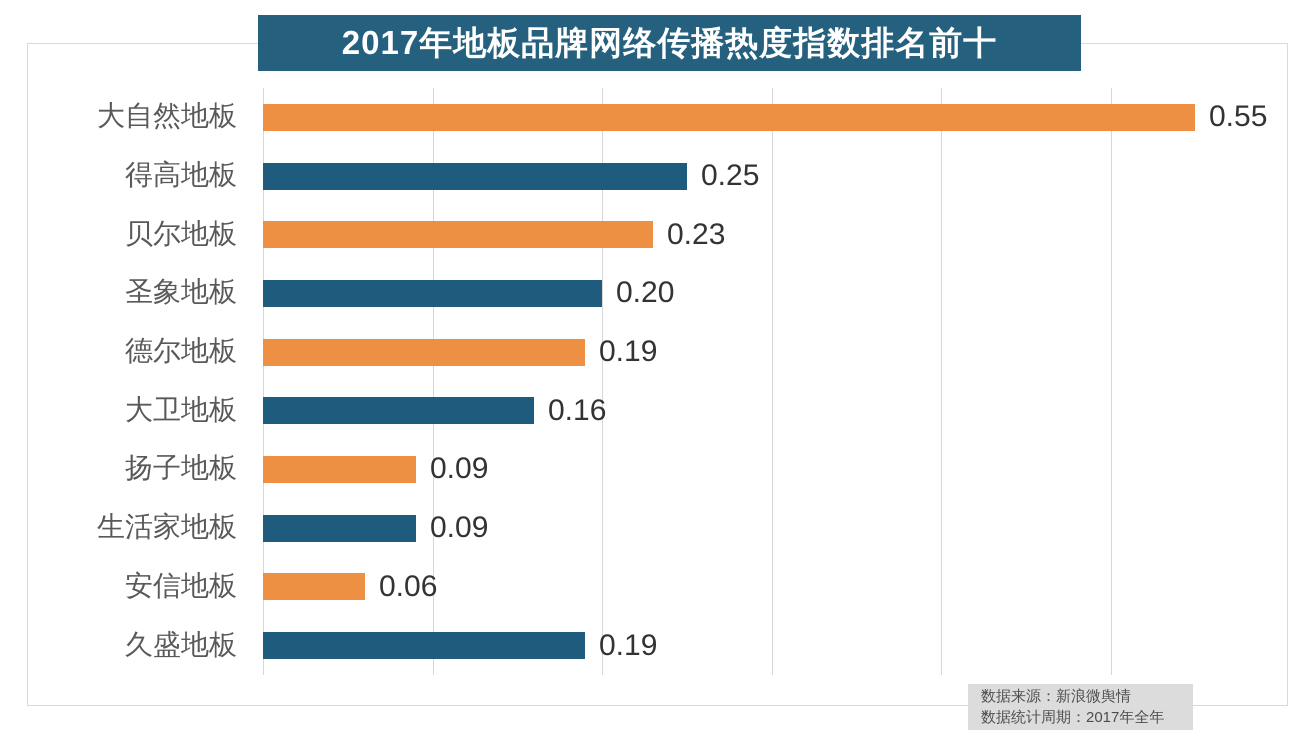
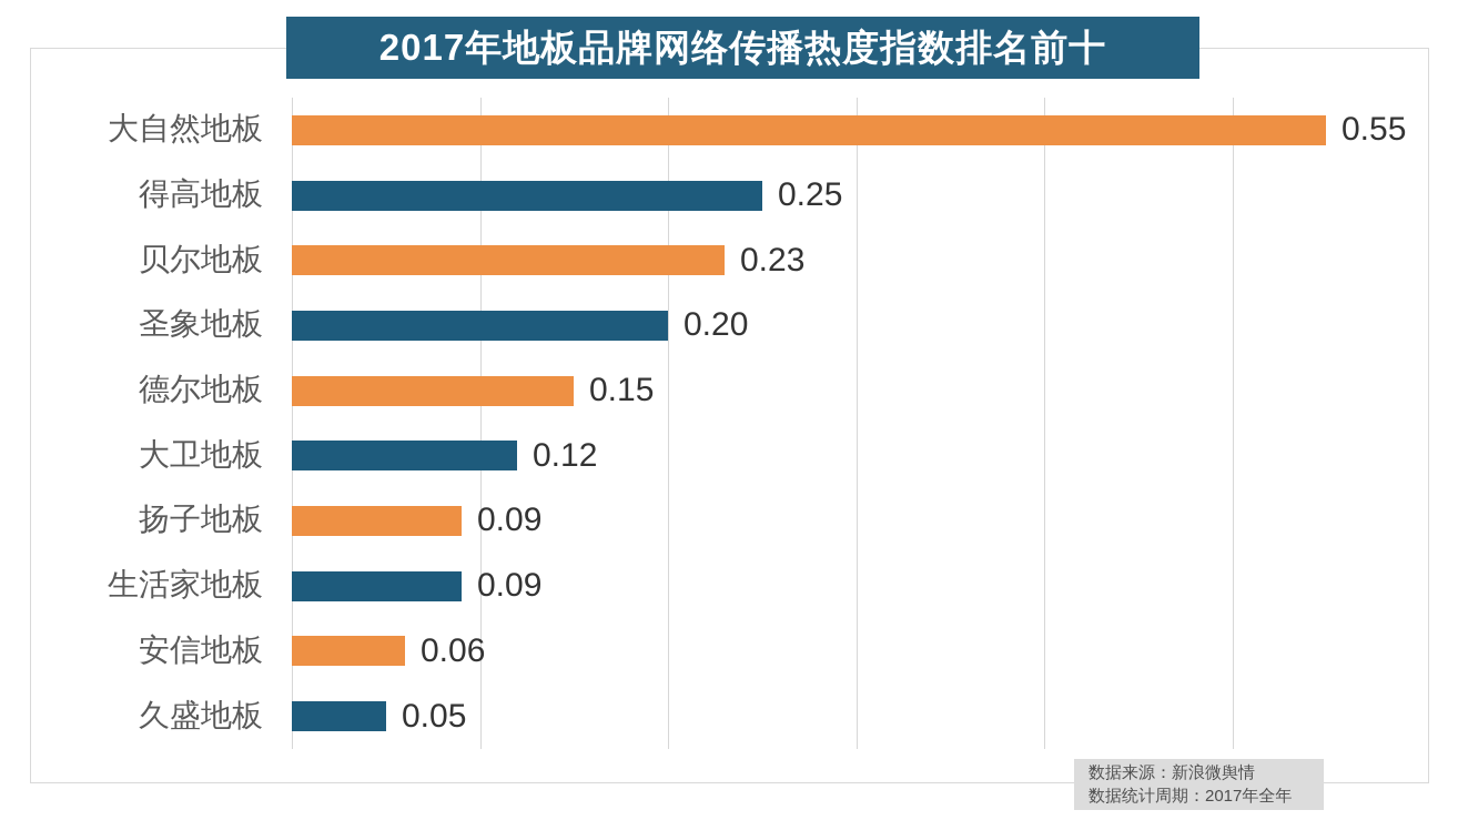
德尔地板: 0.19 -> 0.15
大卫地板: 0.16 -> 0.12
久盛地板: 0.19 -> 0.05
